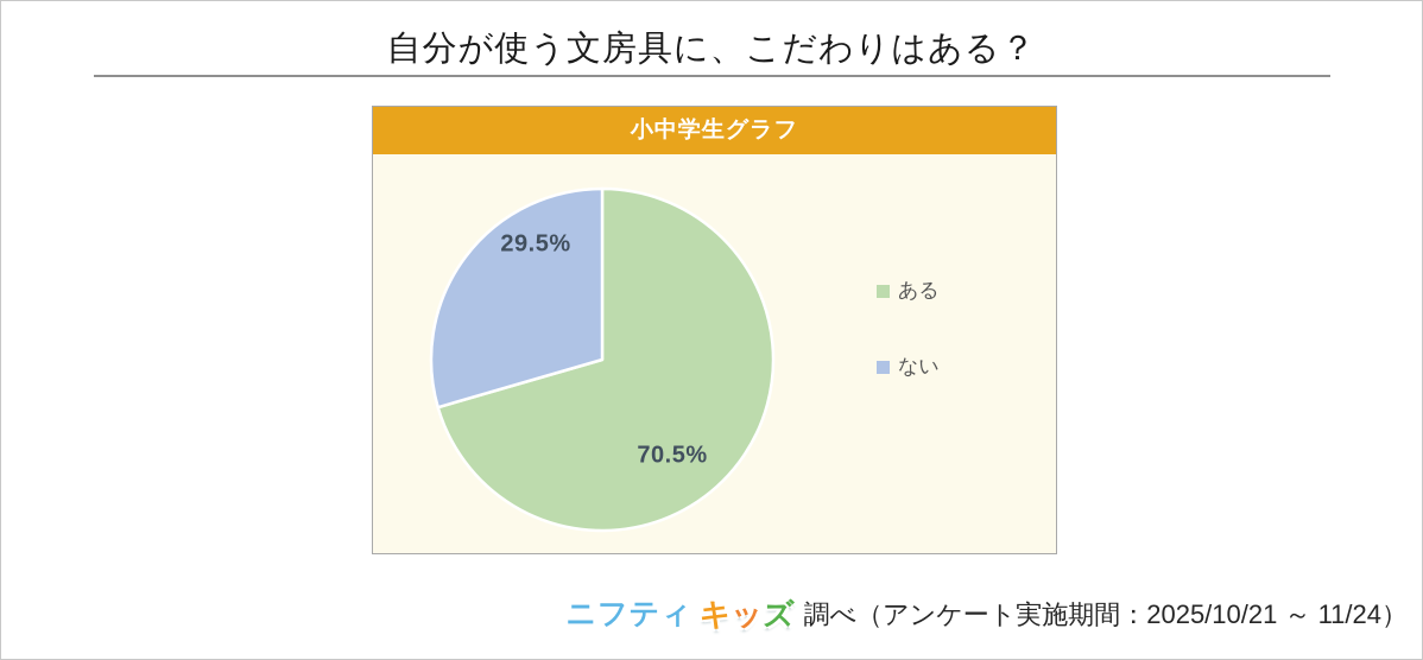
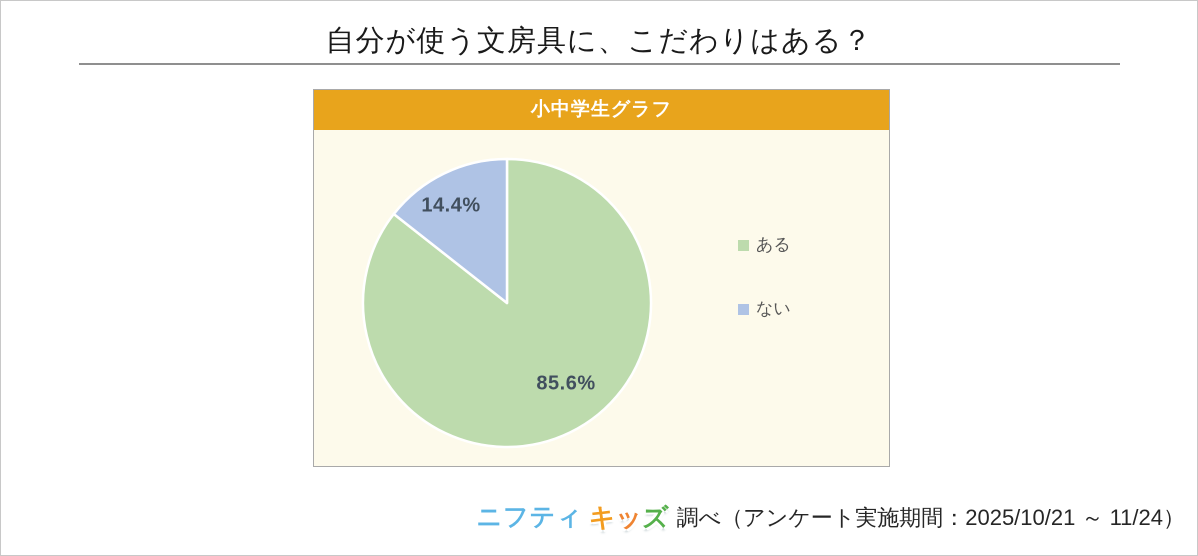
ある: 70.5% -> 85.6%
ない: 29.5% -> 14.4%
